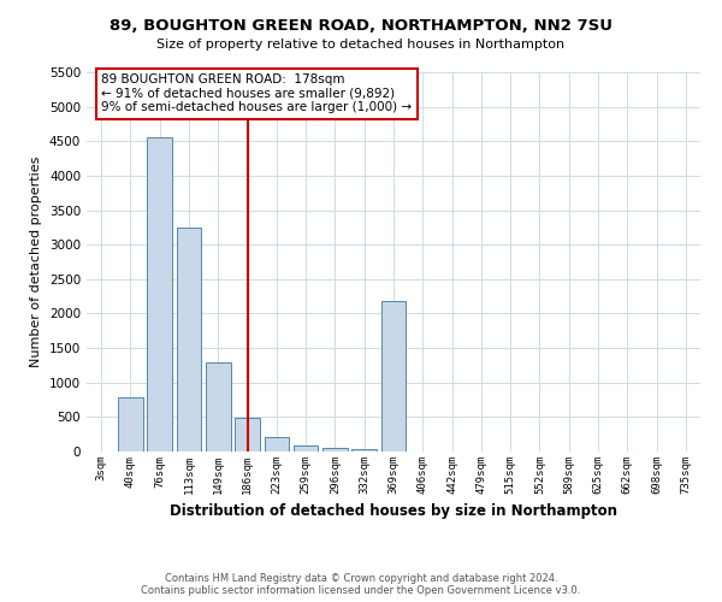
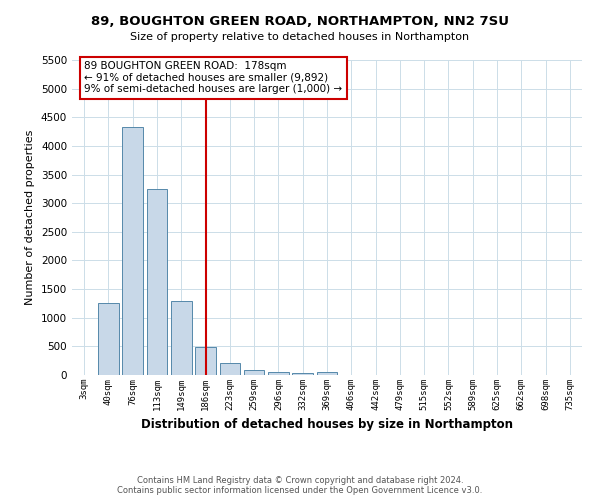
40sqm: 780 -> 1260
76sqm: 4560 -> 4330
369sqm: 2180 -> 50
